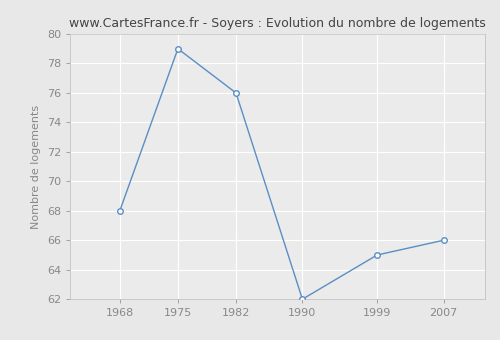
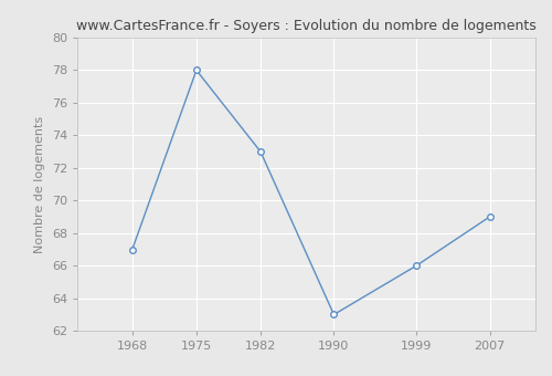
1968: 68 -> 67
1975: 79 -> 78
1982: 76 -> 73
1990: 62 -> 63
1999: 65 -> 66
2007: 66 -> 69
